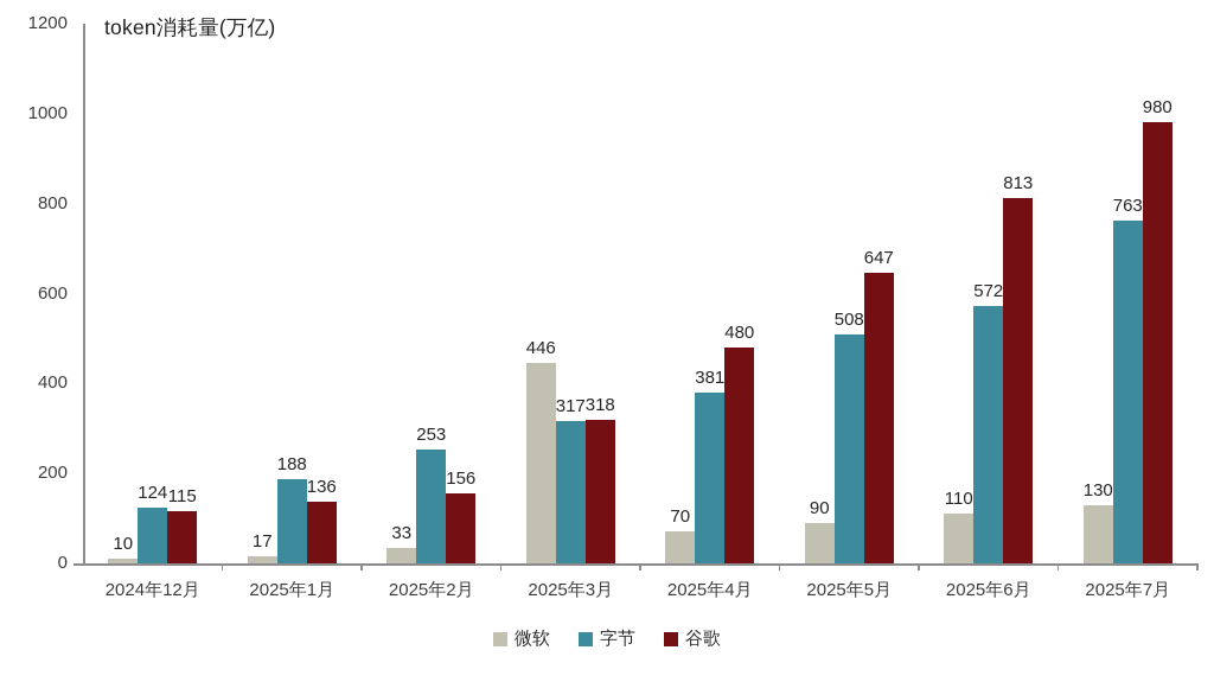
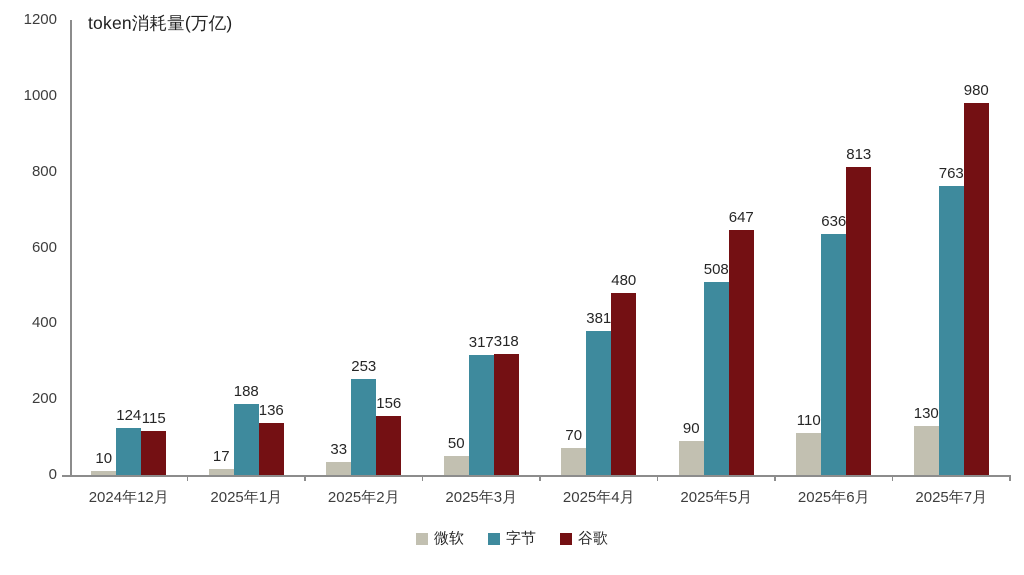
微软/2025年3月: 446 -> 50
字节/2025年6月: 572 -> 636
